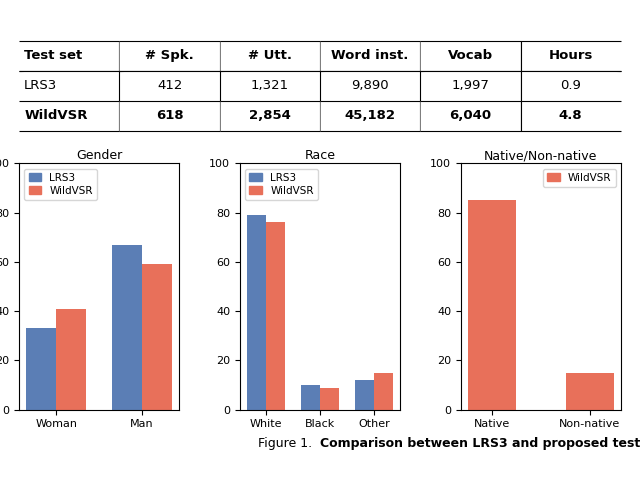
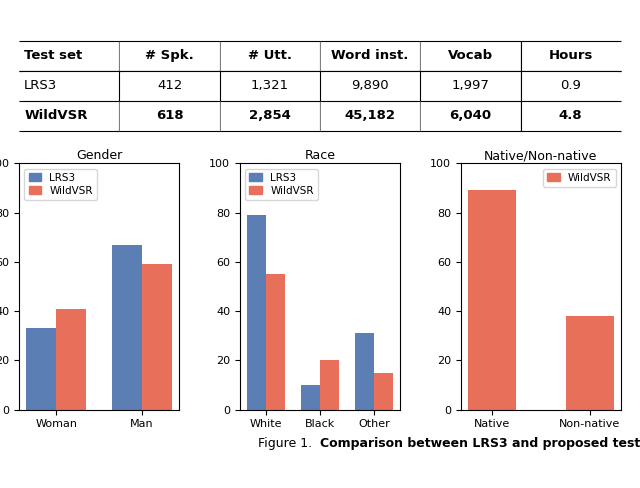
Race/WildVSR/White: 76 -> 55
Race/WildVSR/Black: 9 -> 20
Race/LRS3/Other: 12 -> 31
Native/Non-native/Native: 85 -> 89
Native/Non-native/Non-native: 15 -> 38
